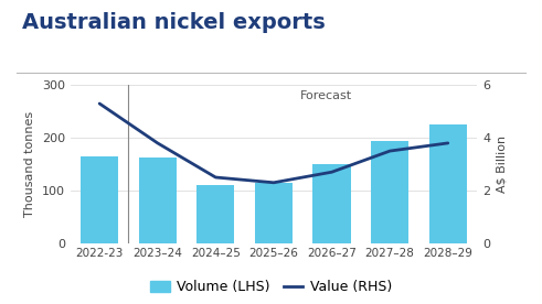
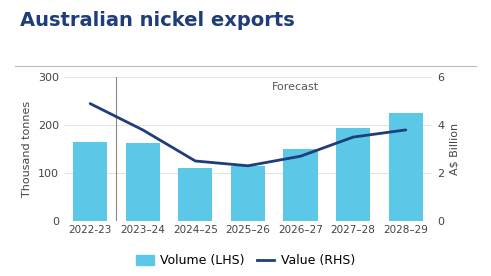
Value (RHS)/2022-23: 5.3 -> 4.9
